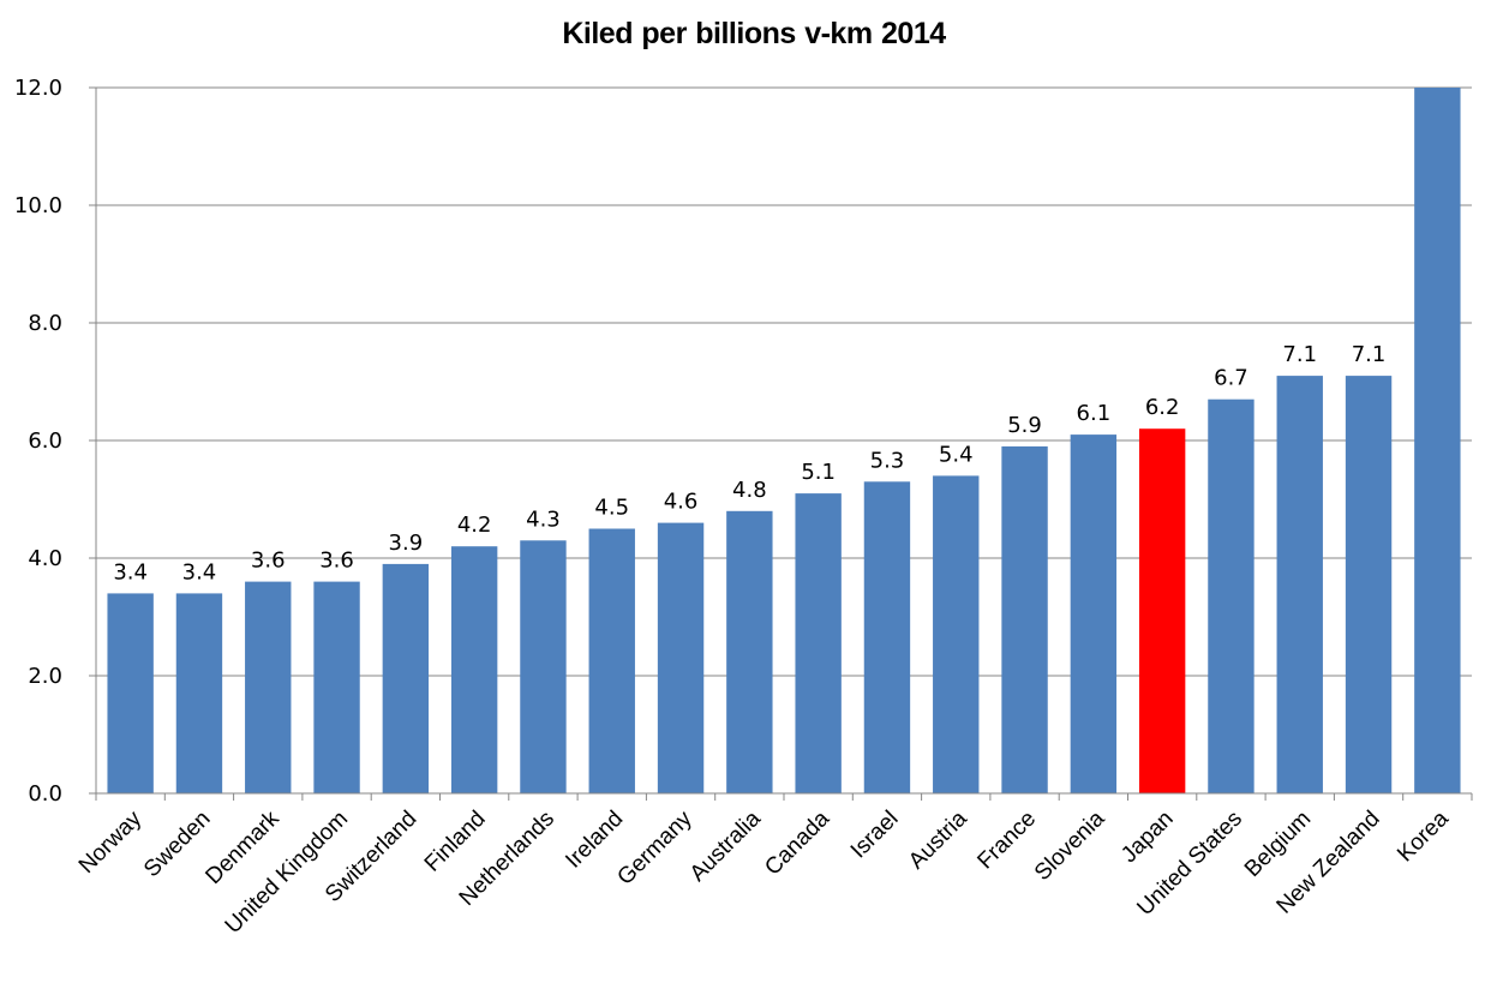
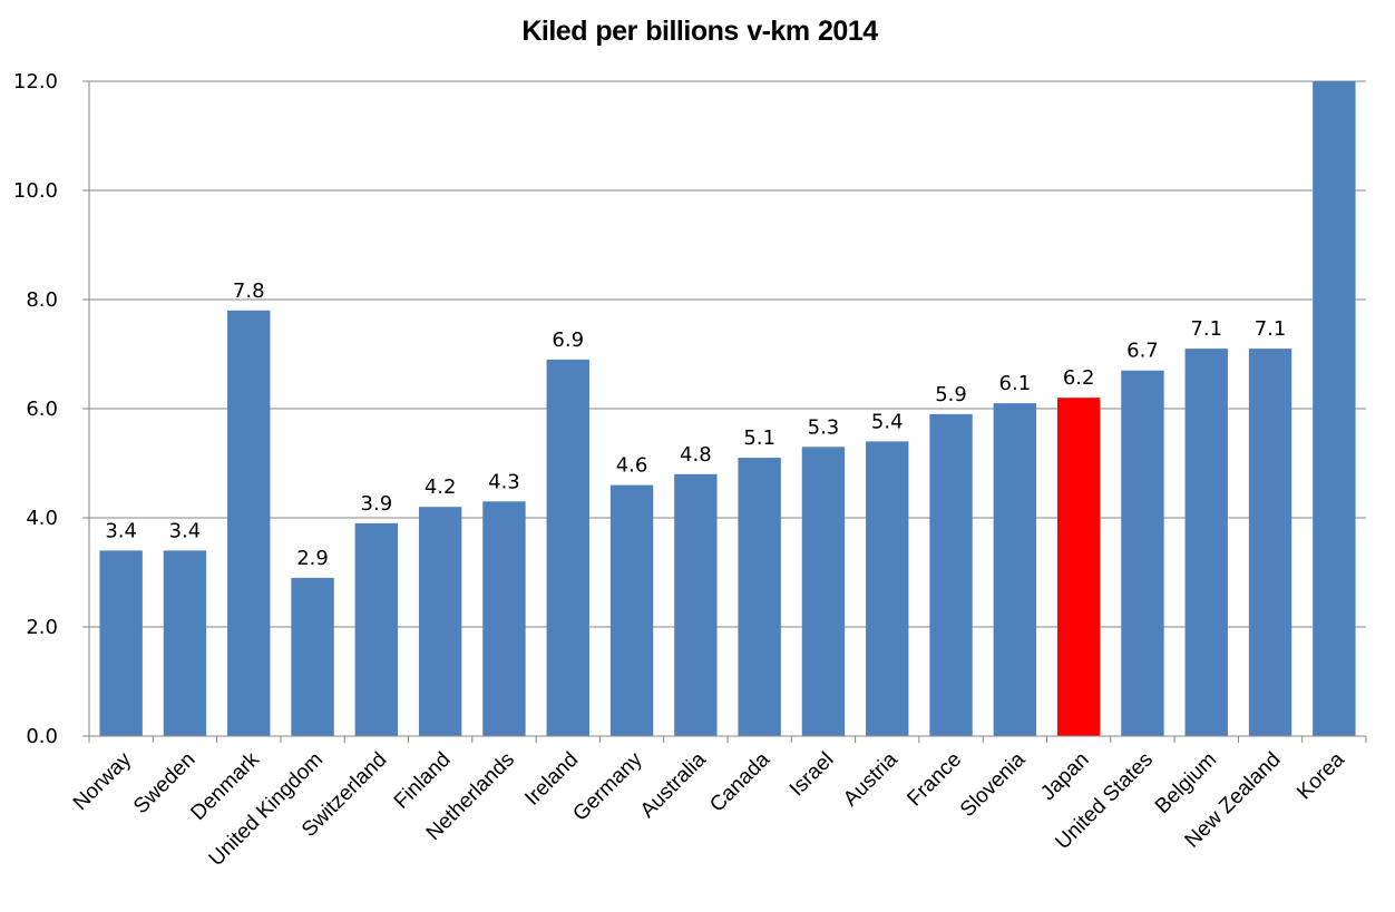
Denmark: 3.6 -> 7.8
United Kingdom: 3.6 -> 2.9
Ireland: 4.5 -> 6.9
